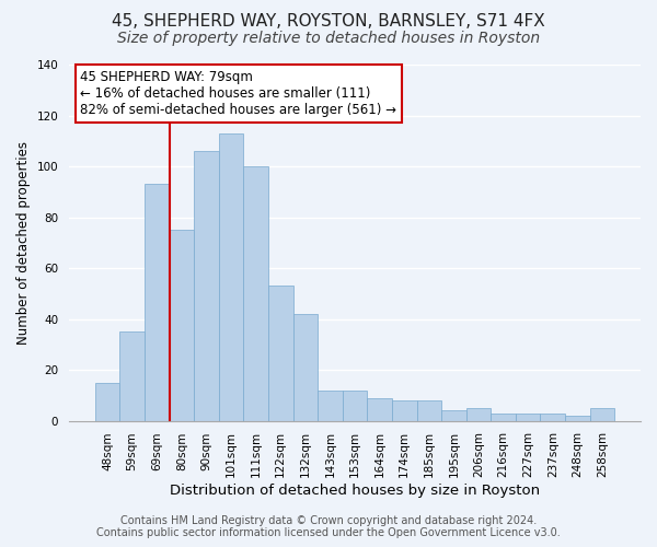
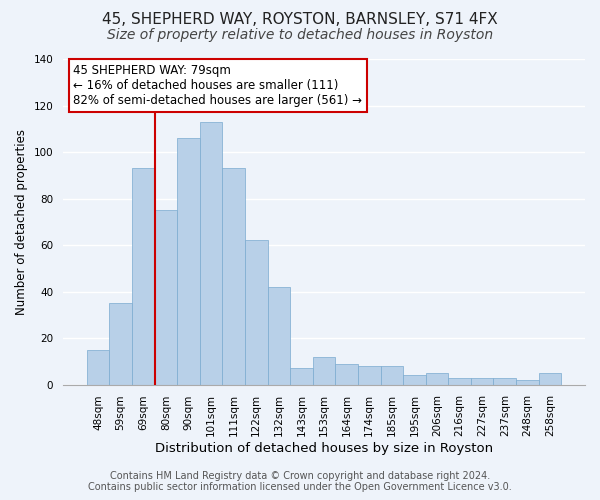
111sqm: 100 -> 93
122sqm: 53 -> 62
143sqm: 12 -> 7
